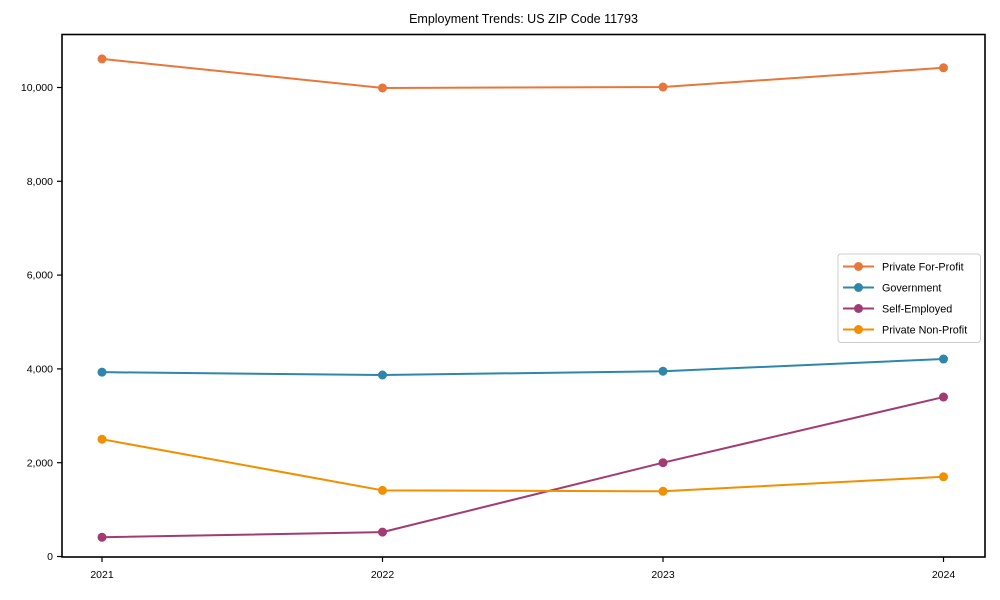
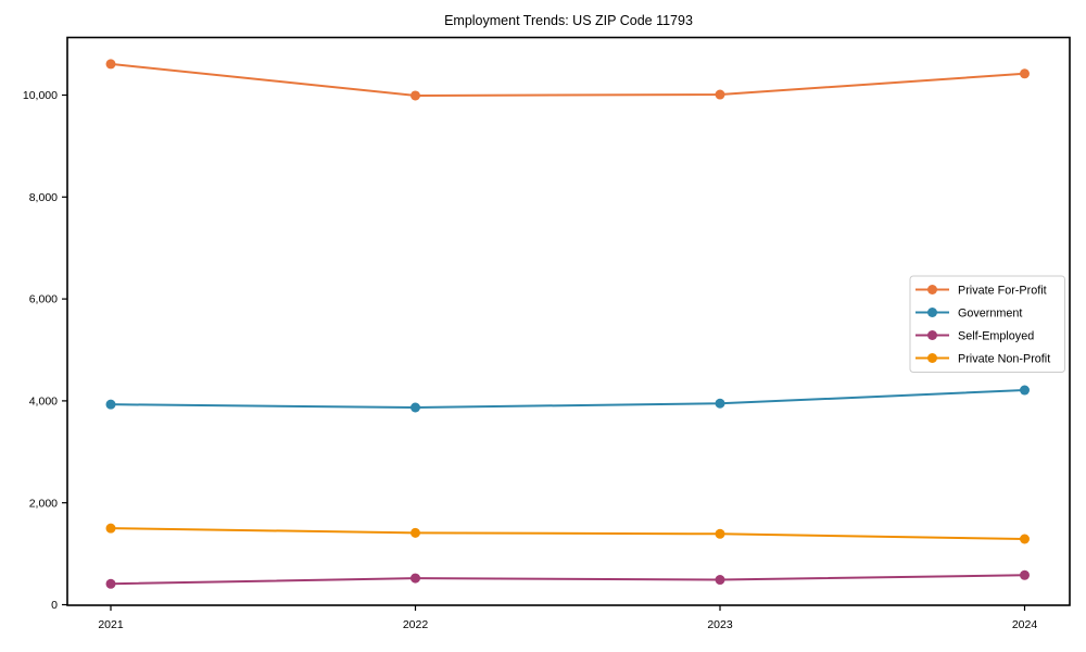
Private Non-Profit/2021: 2500 -> 1500
Self-Employed/2023: 2000 -> 500
Self-Employed/2024: 3400 -> 600
Private Non-Profit/2024: 1700 -> 1300
